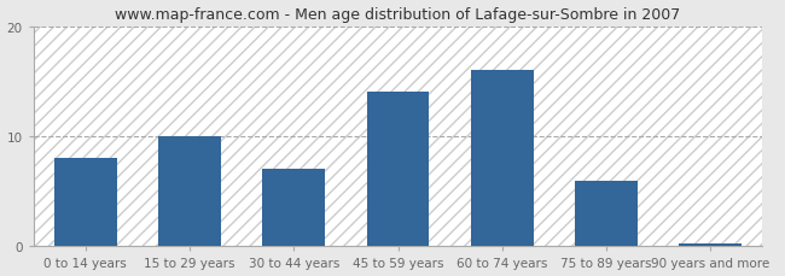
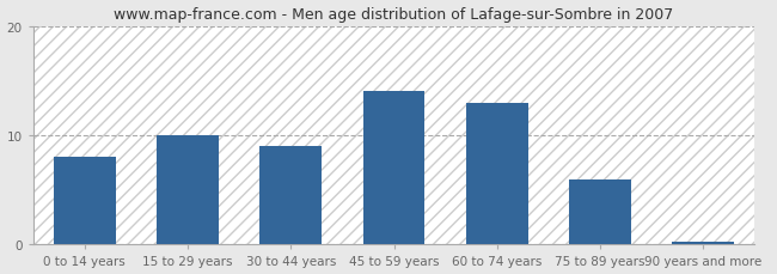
30 to 44 years: 7.0 -> 9.0
60 to 74 years: 16.0 -> 13.0
